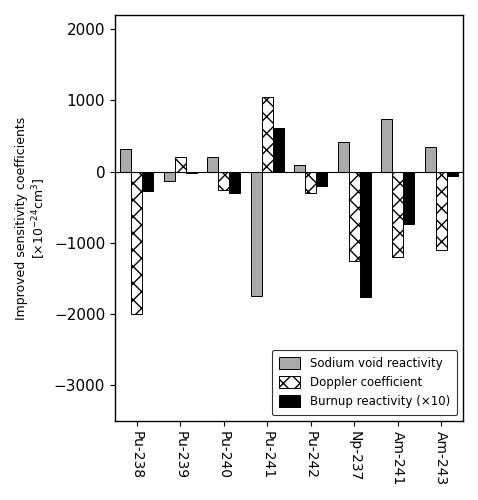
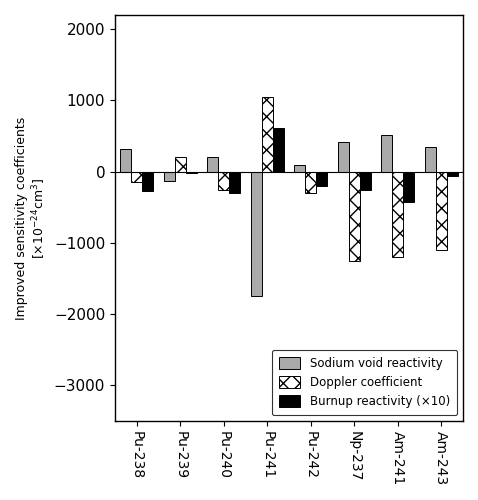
Doppler coefficient/Pu-238: -2000 -> -150
Burnup reactivity (×10)/Np-237: -1760 -> -250
Sodium void reactivity/Am-241: 740 -> 520
Burnup reactivity (×10)/Am-241: -740 -> -420
